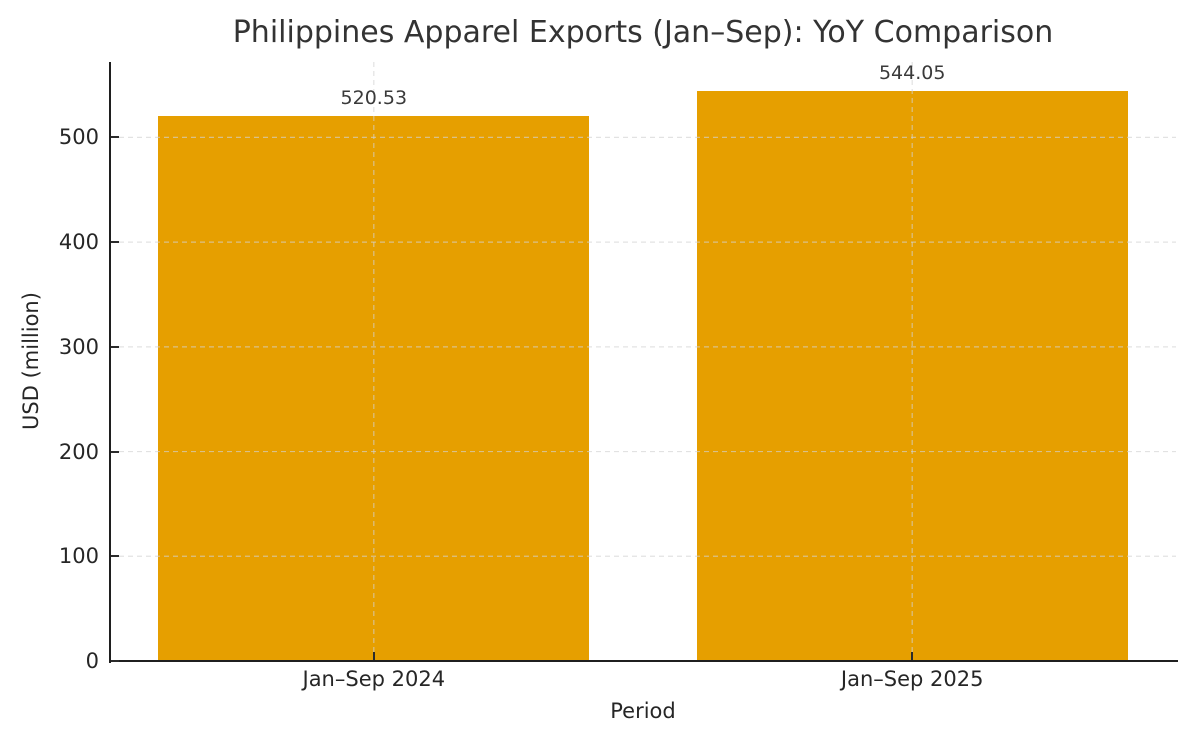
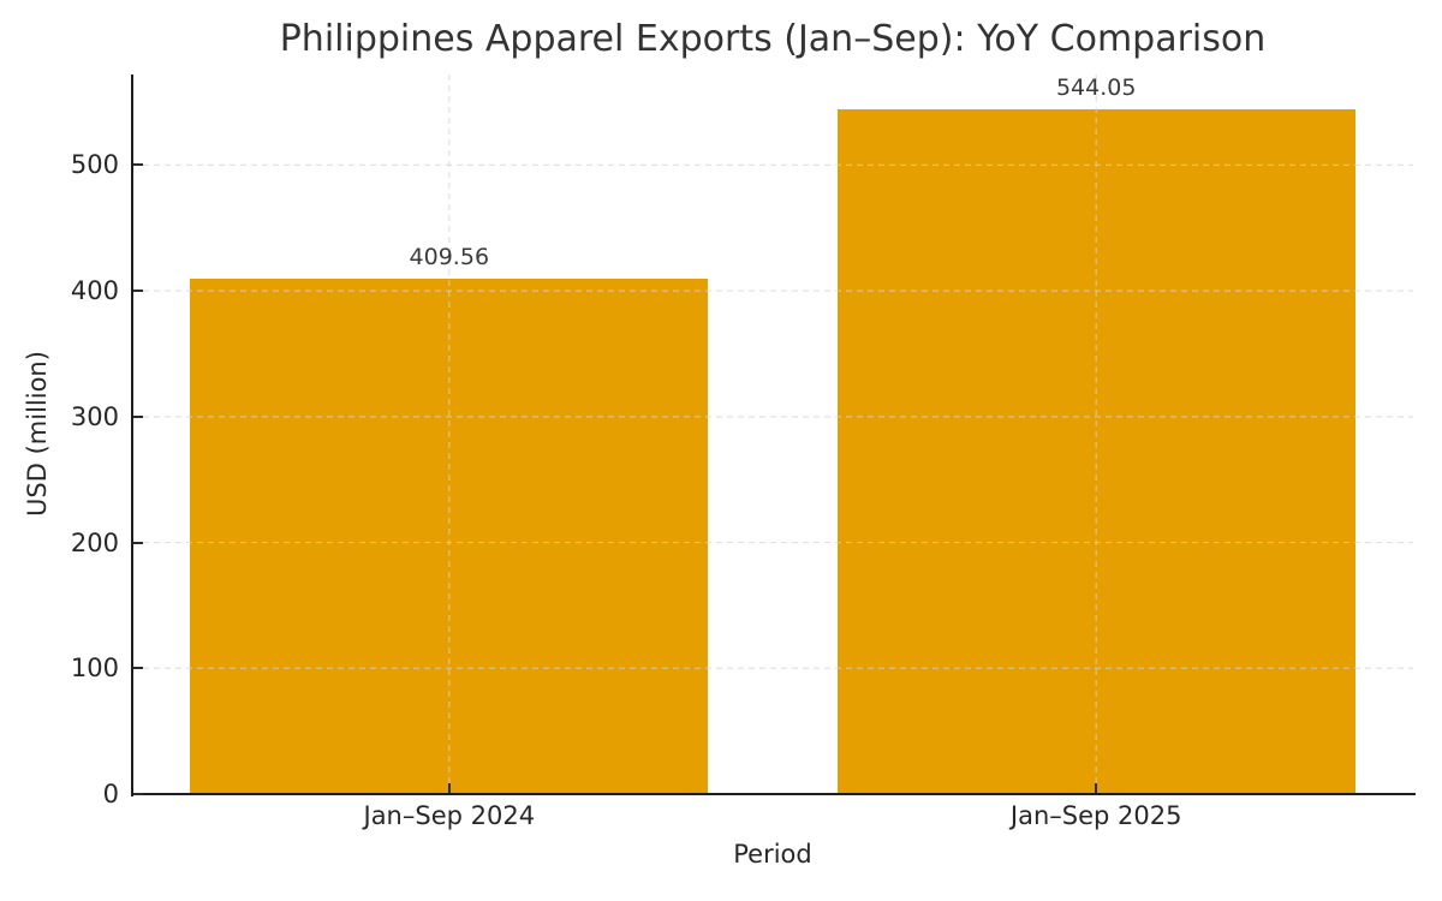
Jan–Sep 2024: 520.53 -> 409.56
